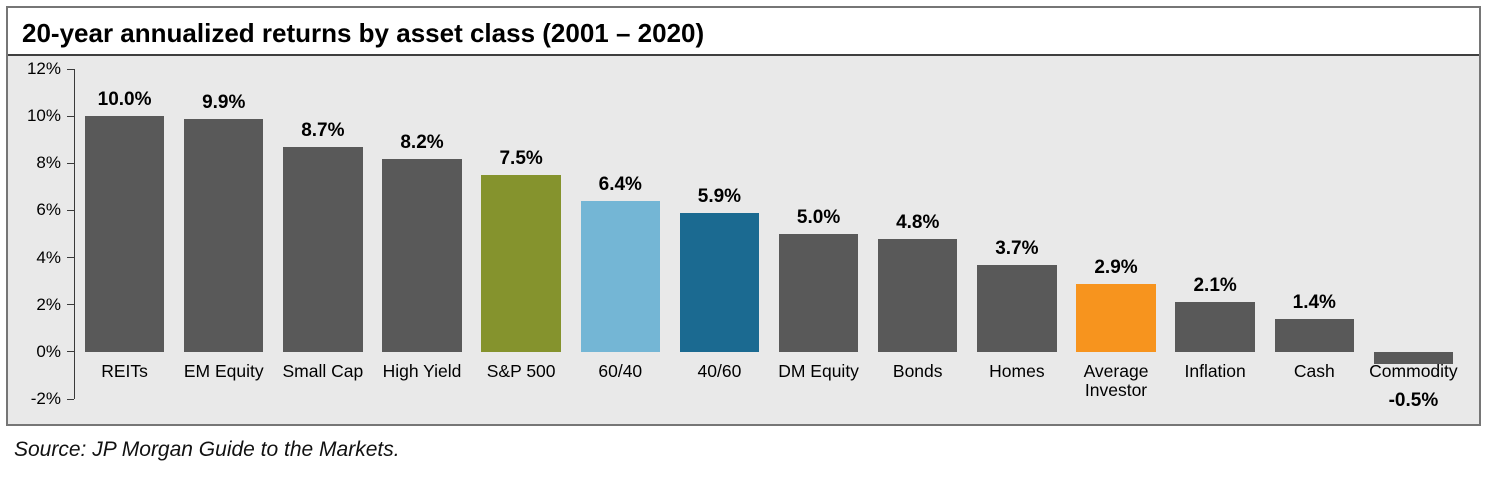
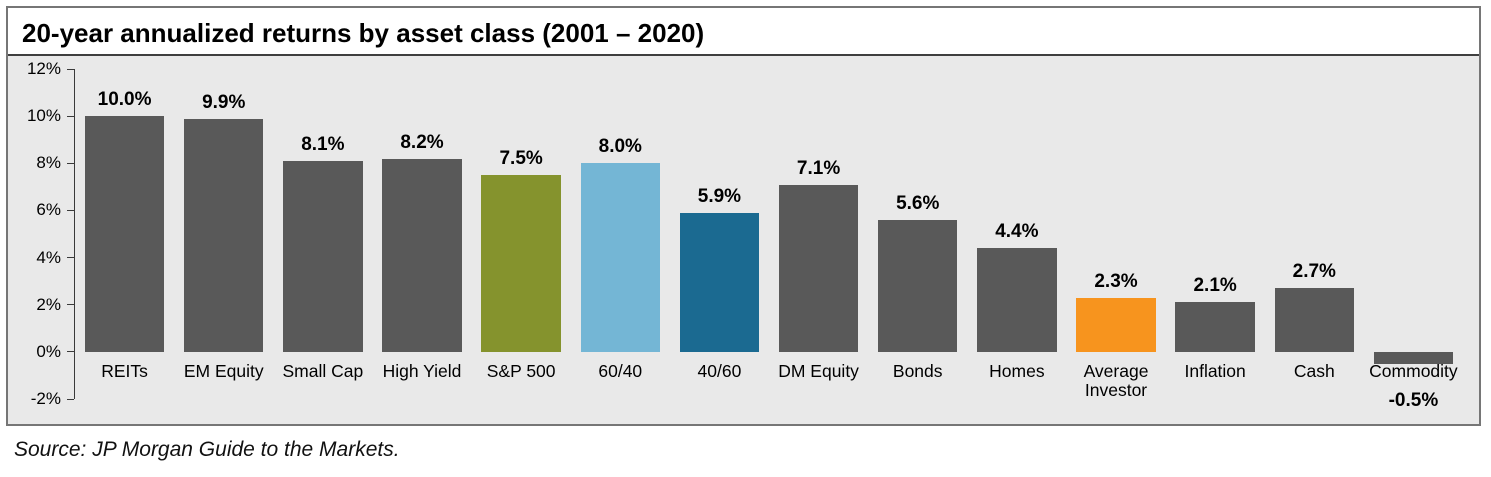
Small Cap: 8.7% -> 8.1%
60/40: 6.4% -> 8.0%
DM Equity: 5.0% -> 7.1%
Bonds: 4.8% -> 5.6%
Homes: 3.7% -> 4.4%
Average Investor: 2.9% -> 2.3%
Cash: 1.4% -> 2.7%
